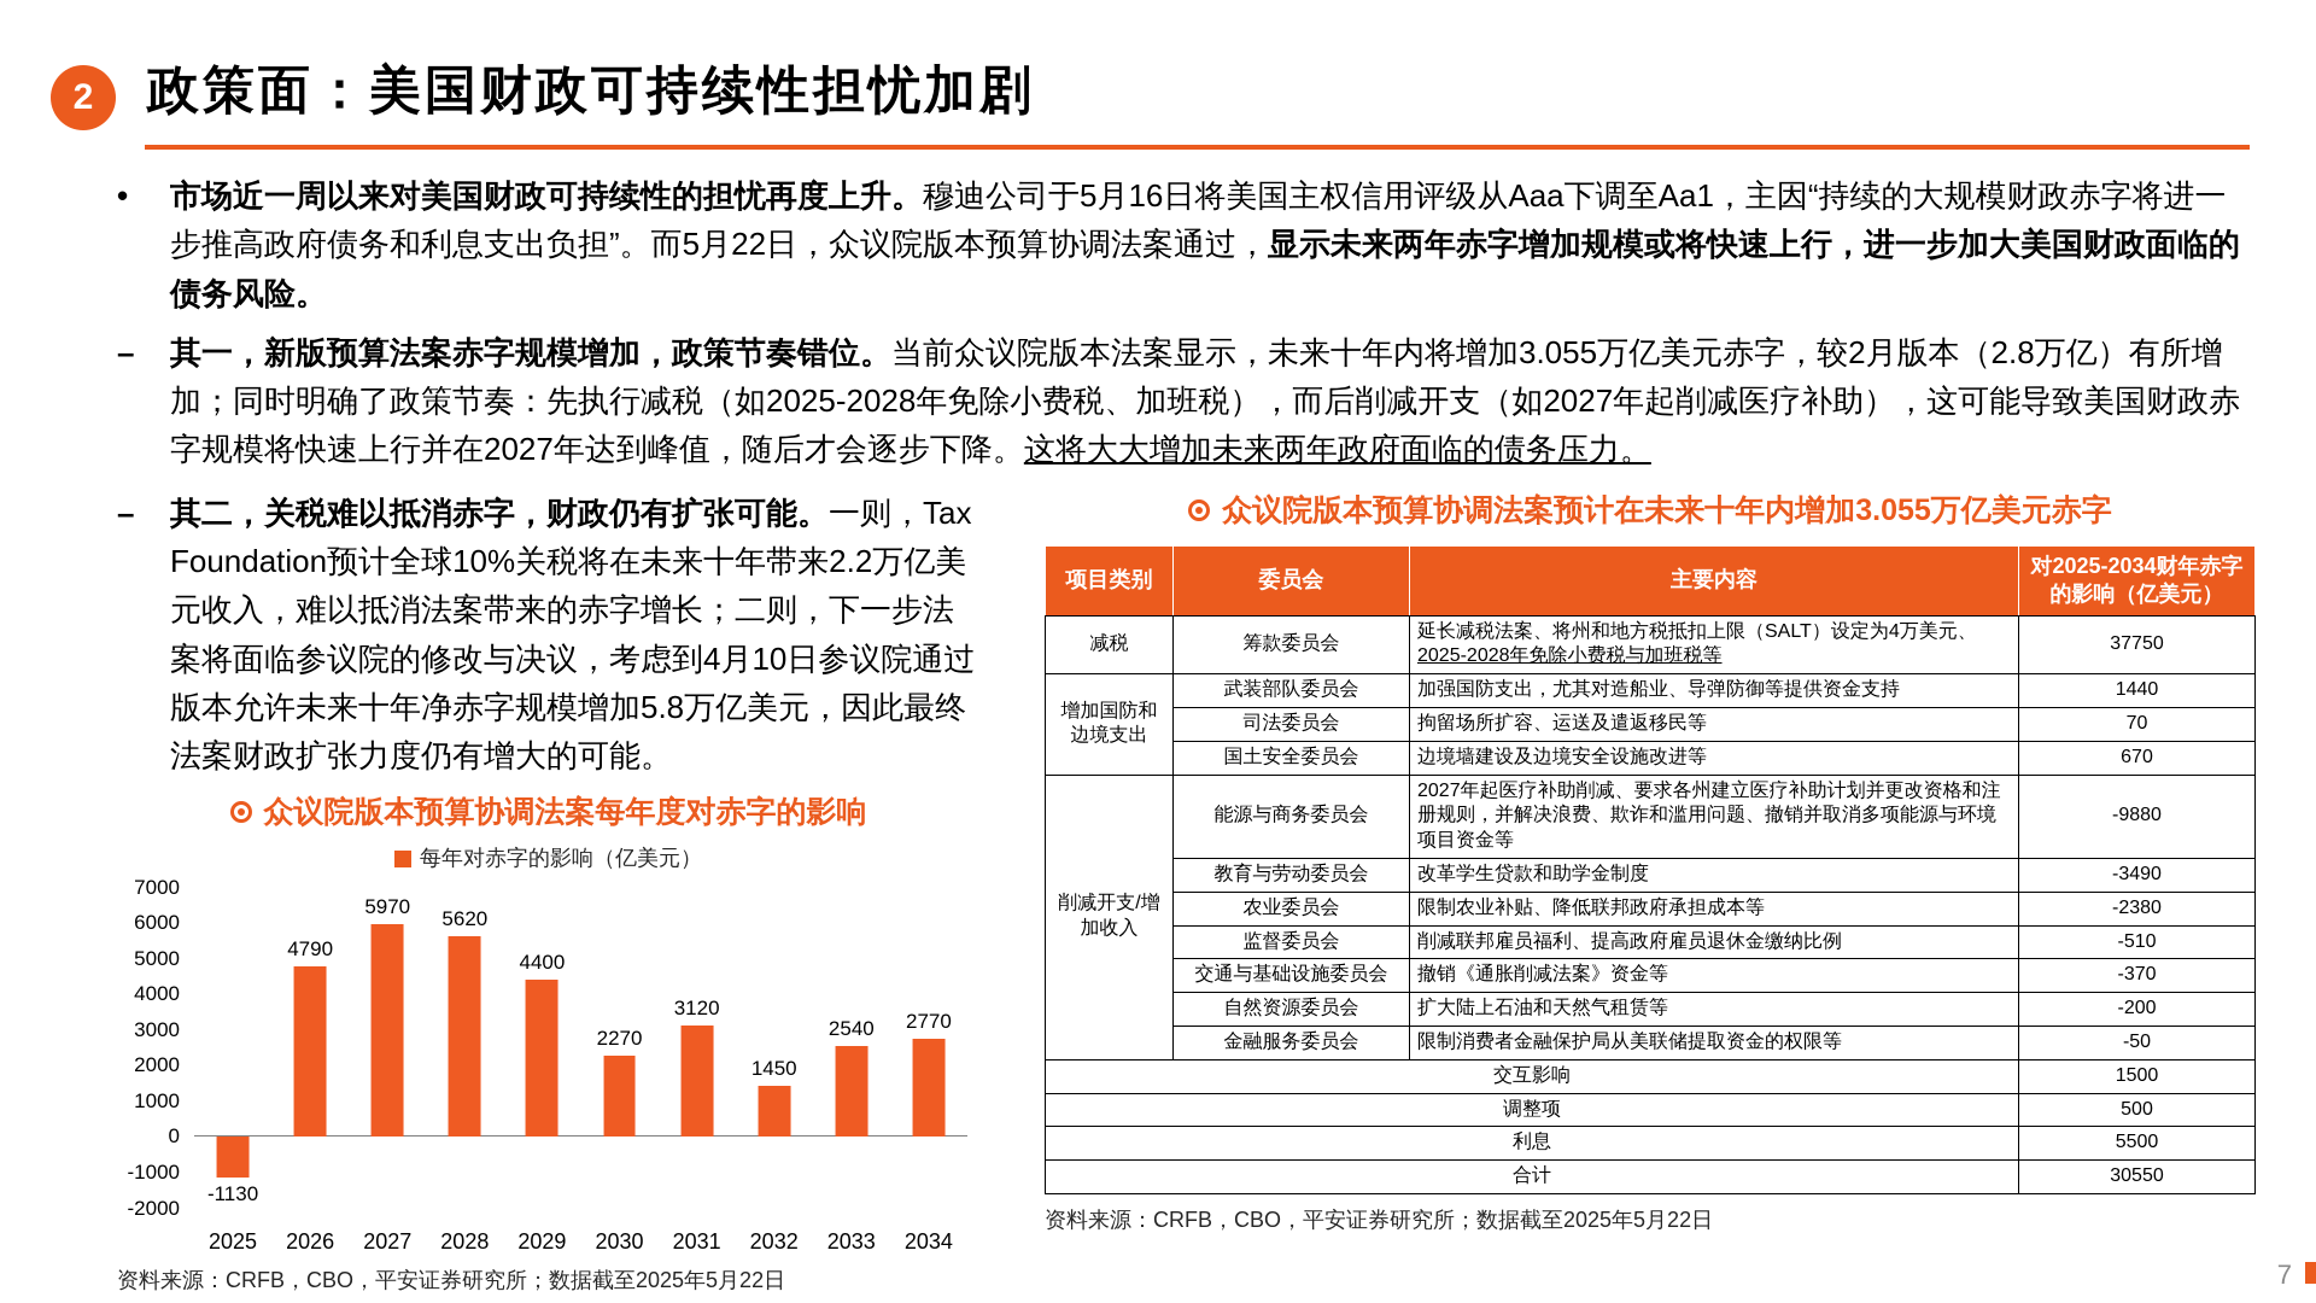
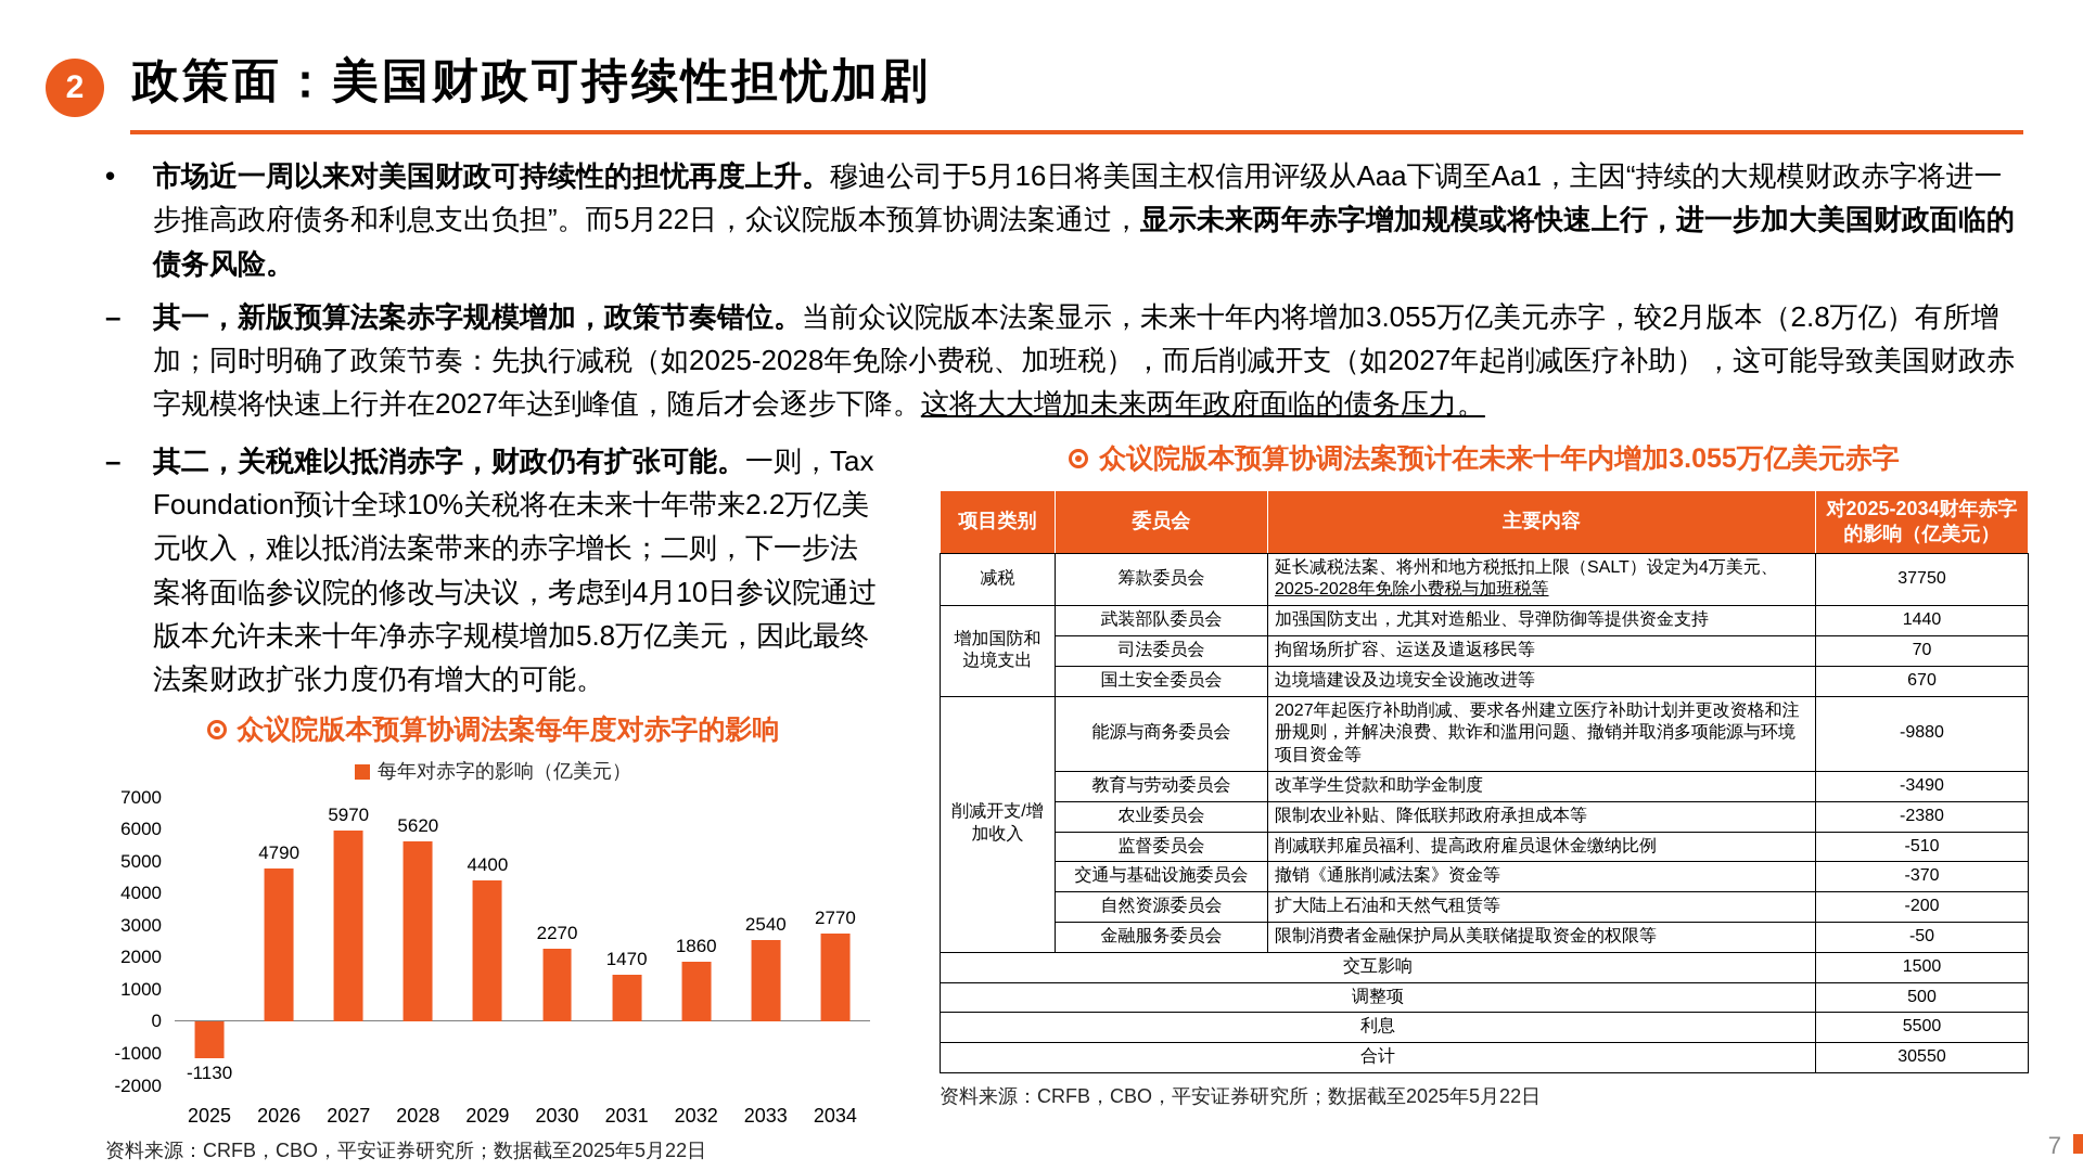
2031: 3120 -> 1470
2032: 1450 -> 1860
